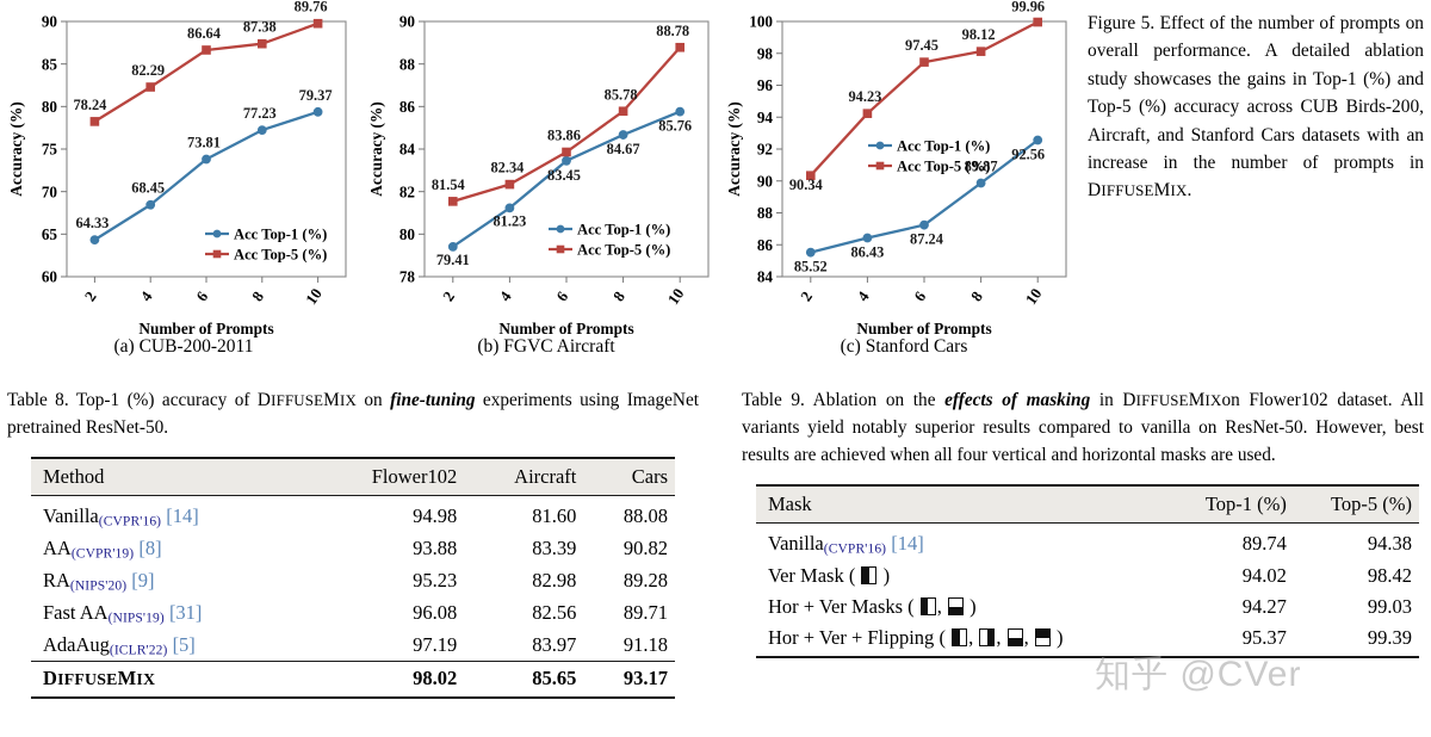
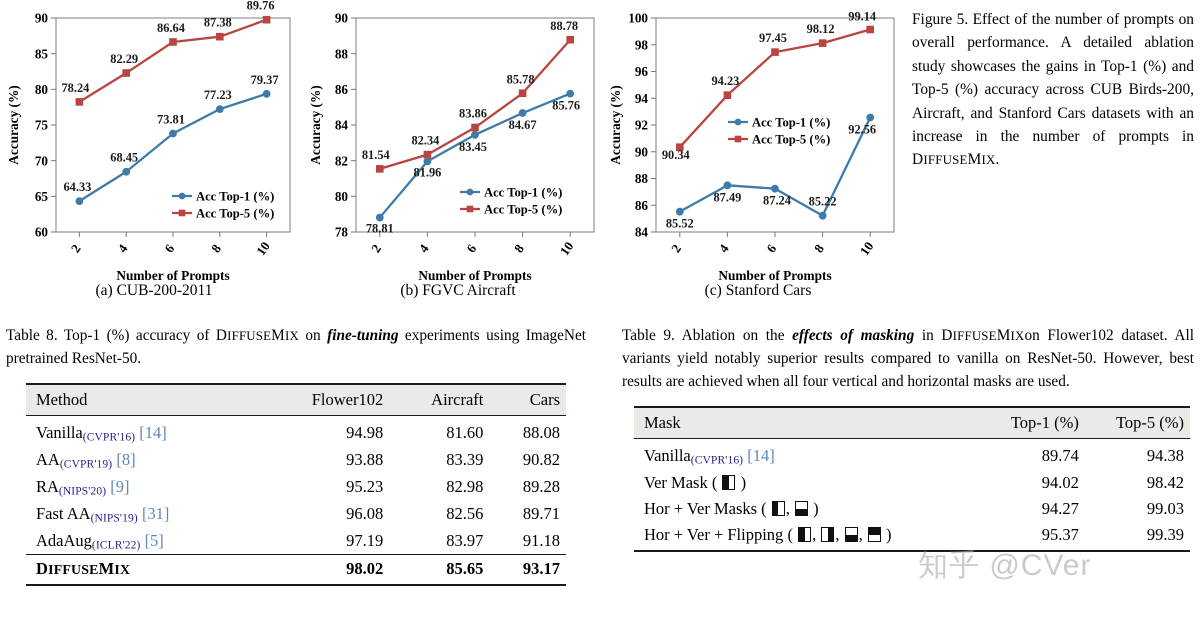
(b) FGVC Aircraft/Acc Top-1 (%)/2: 79.41 -> 78.81
(b) FGVC Aircraft/Acc Top-1 (%)/4: 81.23 -> 81.96
(c) Stanford Cars/Acc Top-1 (%)/4: 86.43 -> 87.49
(c) Stanford Cars/Acc Top-1 (%)/8: 89.87 -> 85.22
(c) Stanford Cars/Acc Top-5 (%)/10: 99.96 -> 99.14
